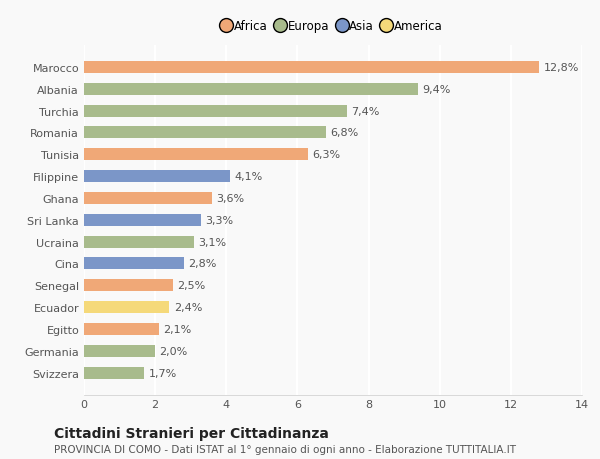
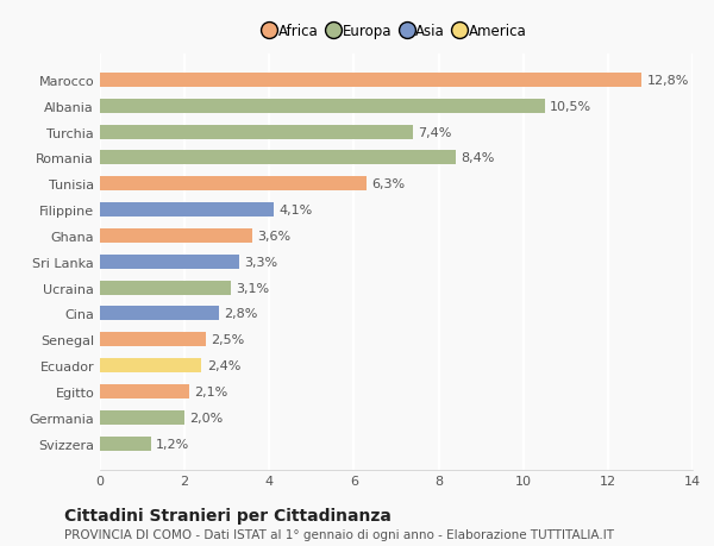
Albania: 9,4% -> 10,5%
Romania: 6,8% -> 8,4%
Svizzera: 1,7% -> 1,2%
